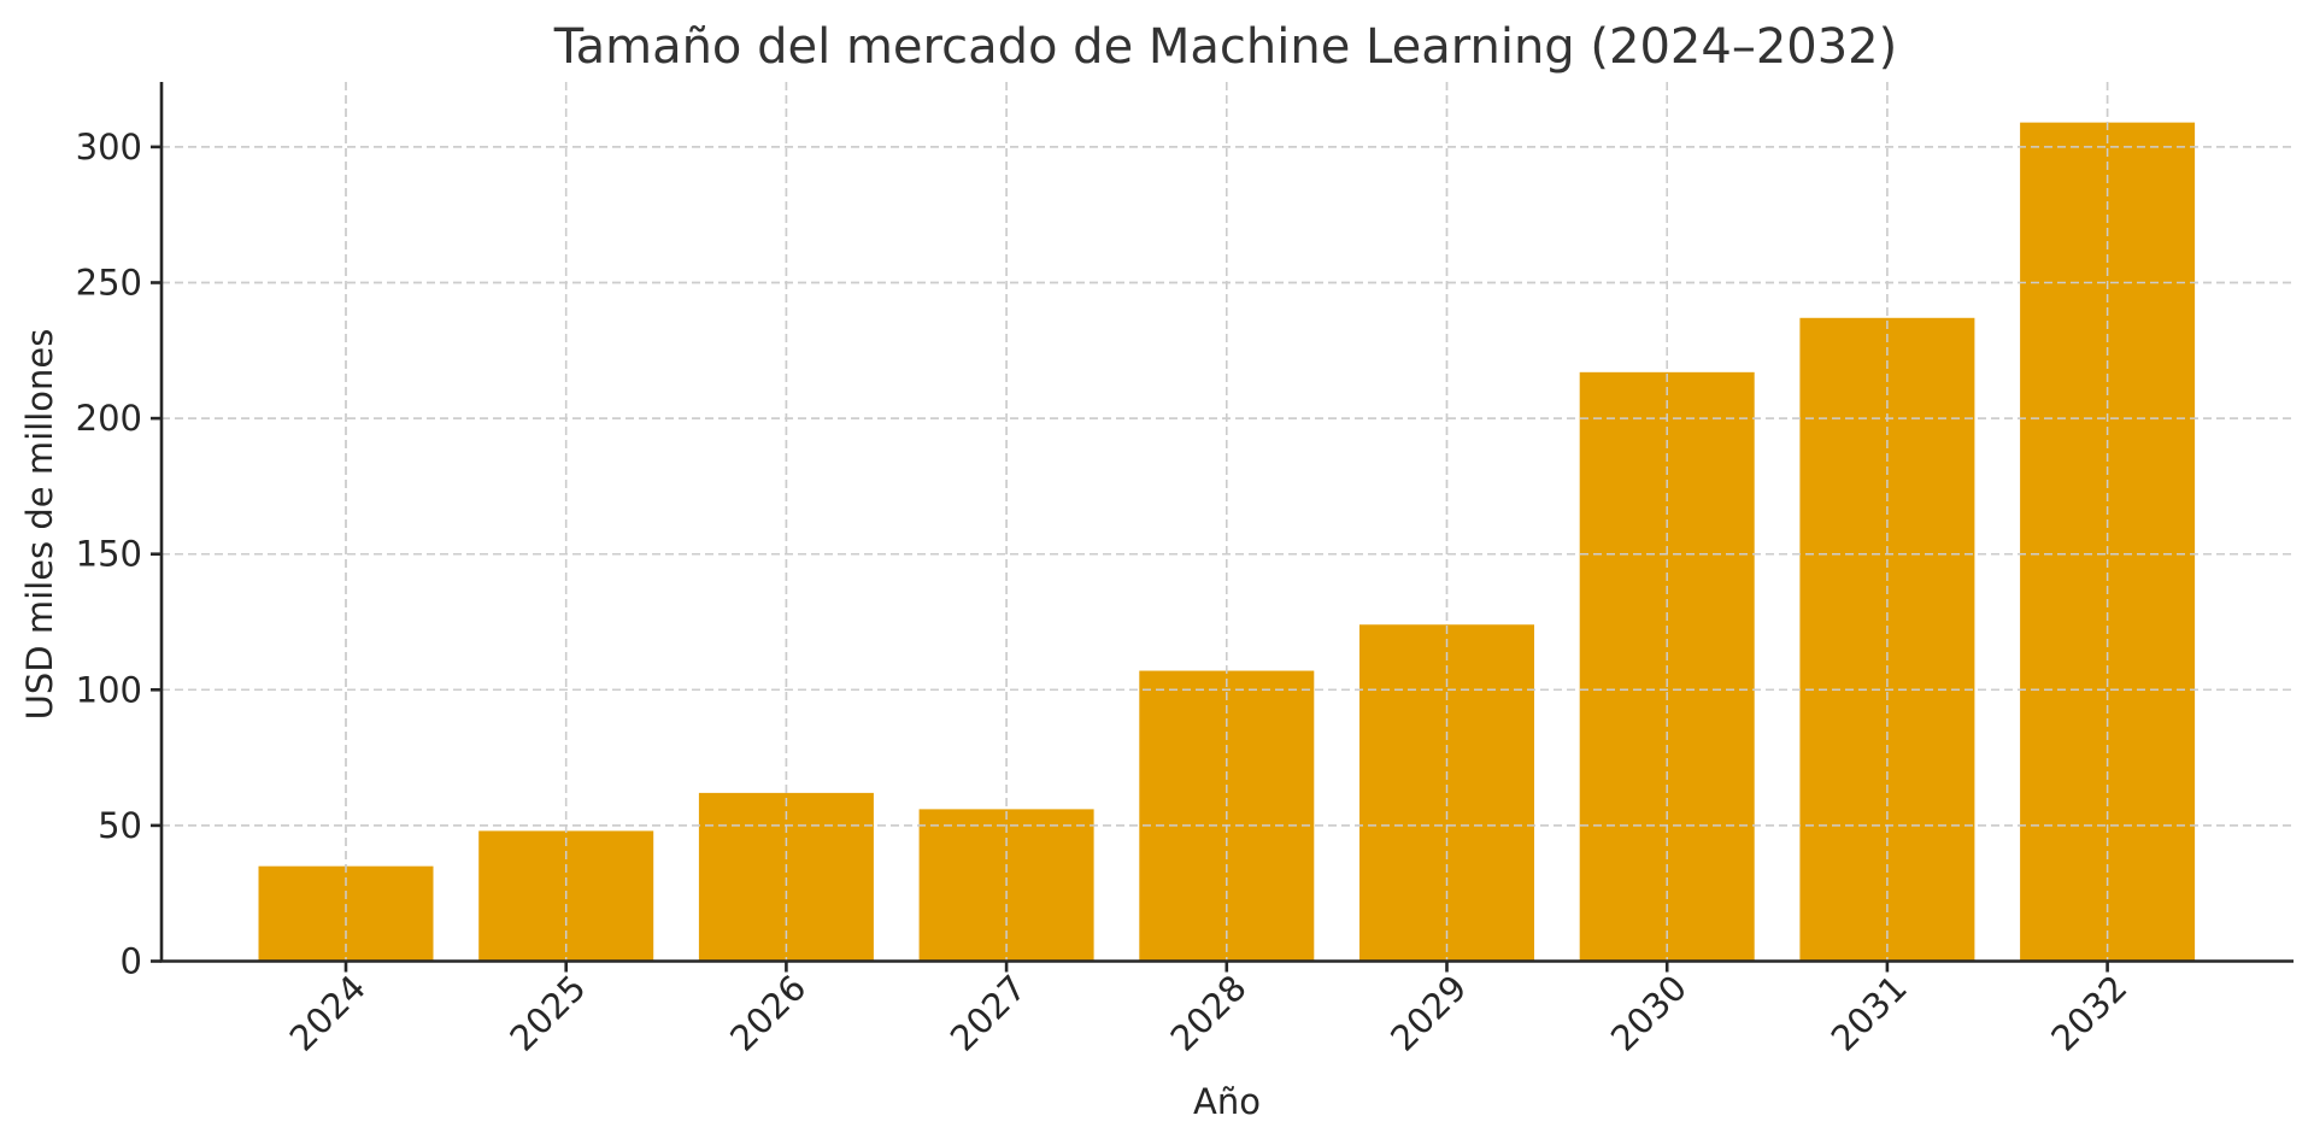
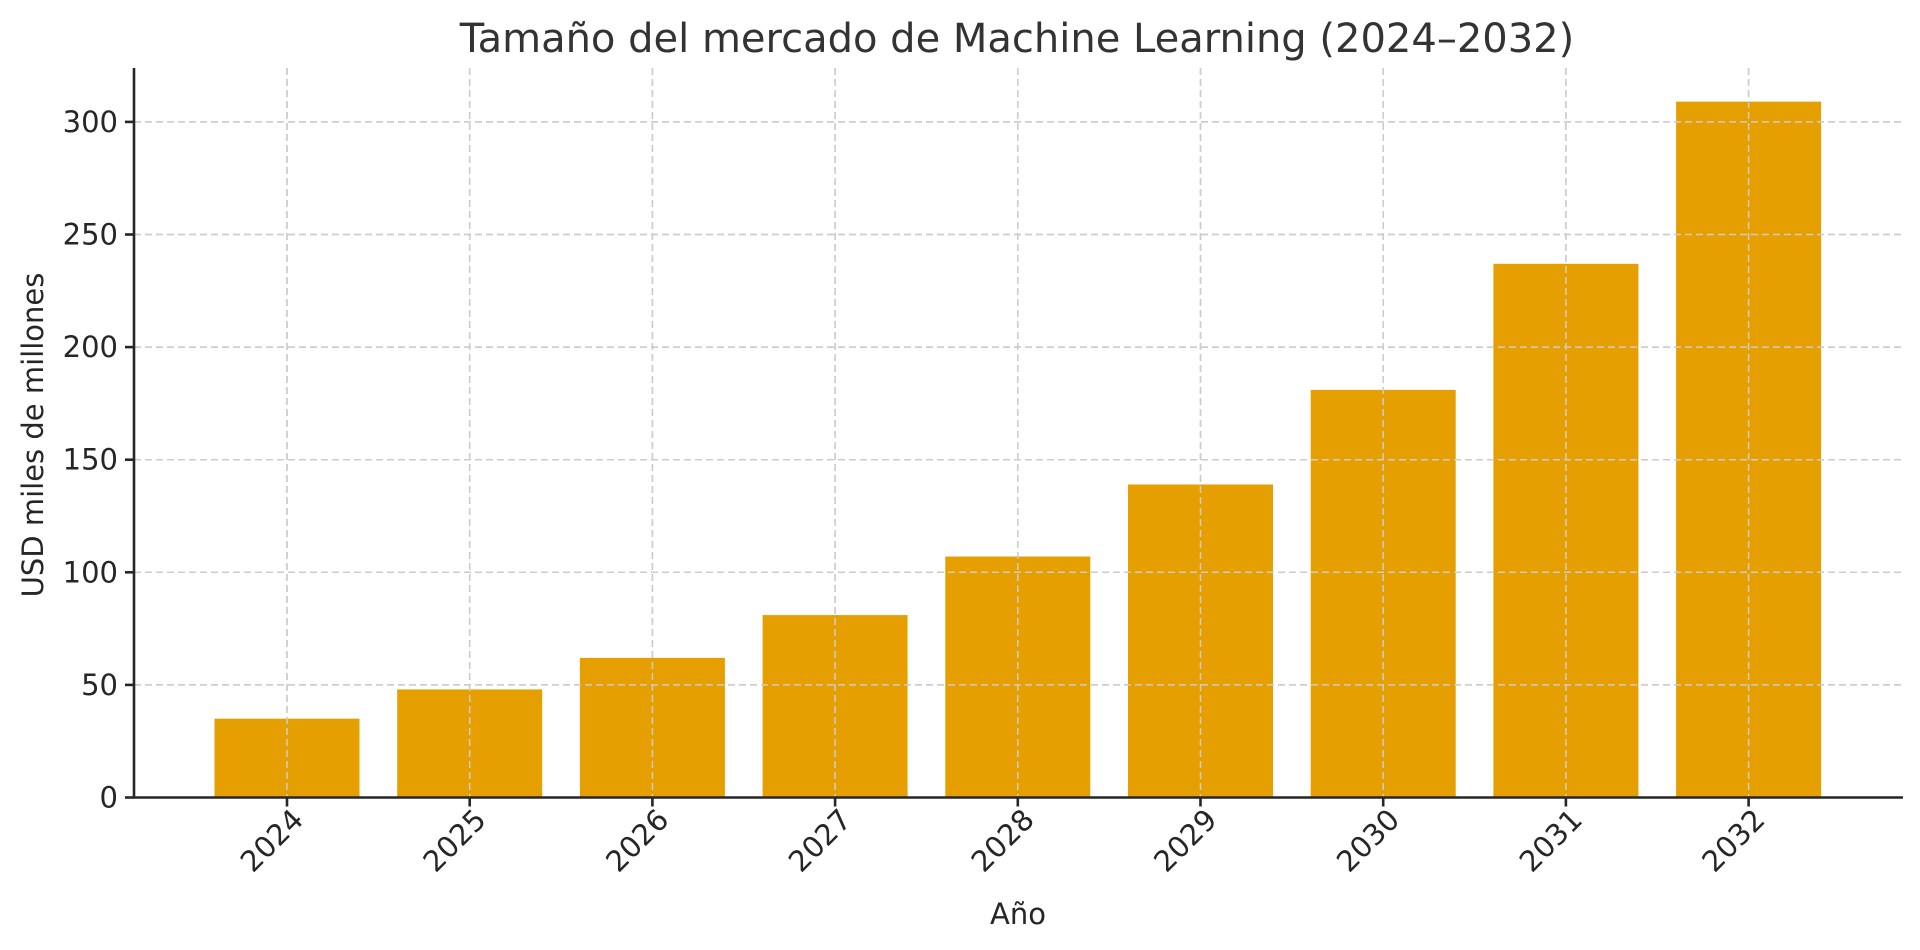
2027: 56 -> 81
2029: 124 -> 139
2030: 217 -> 181
